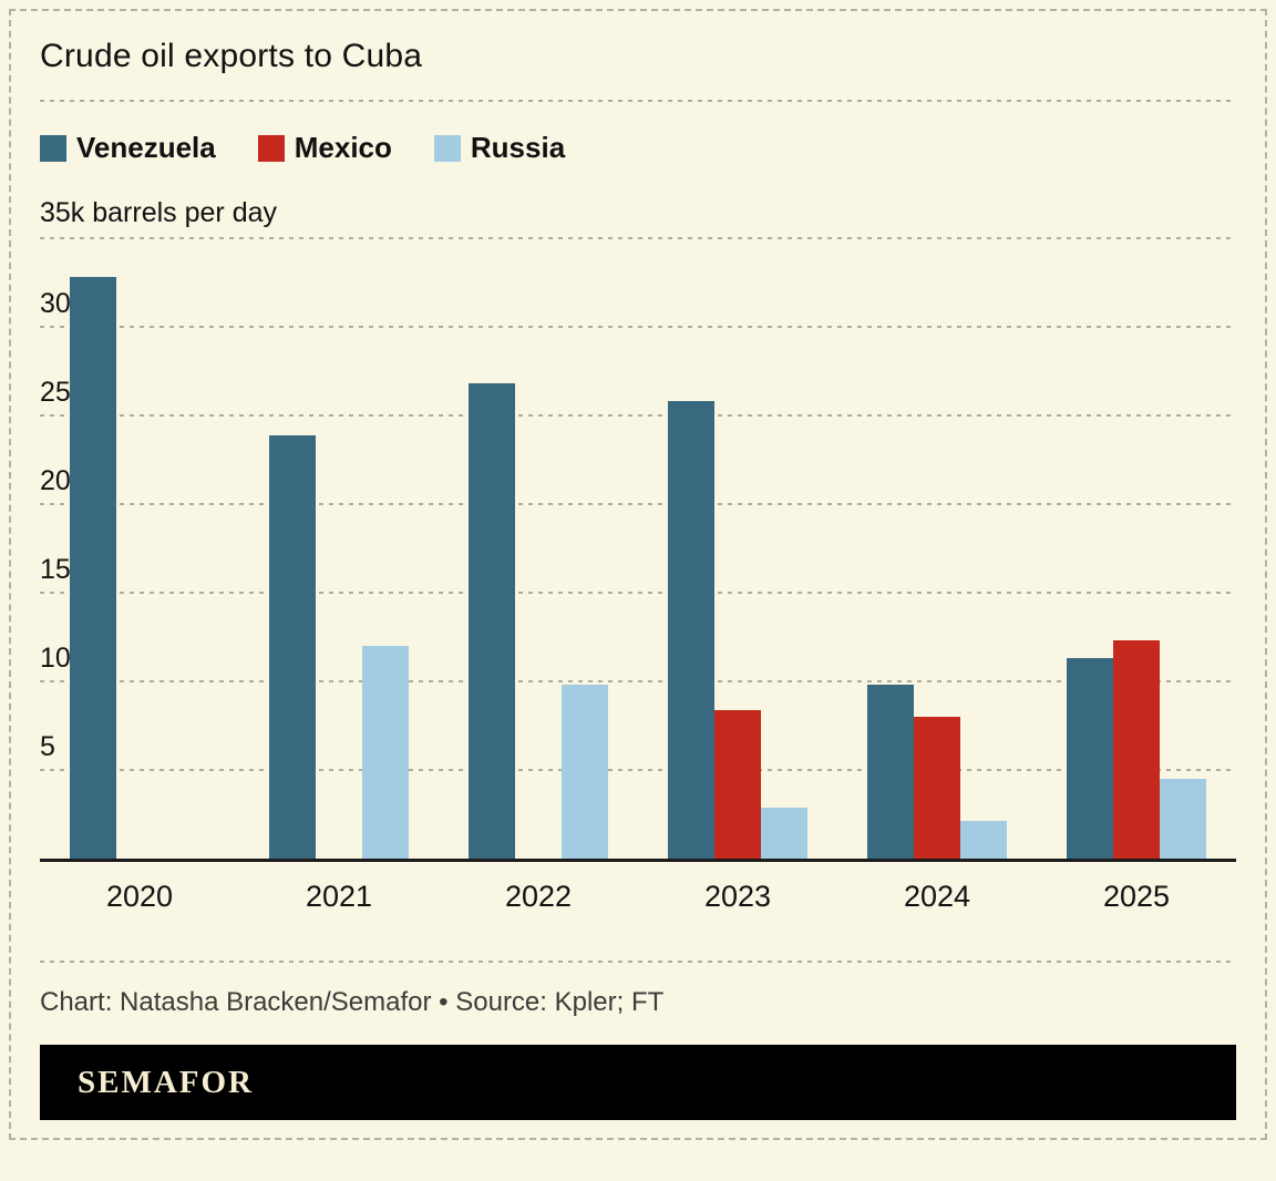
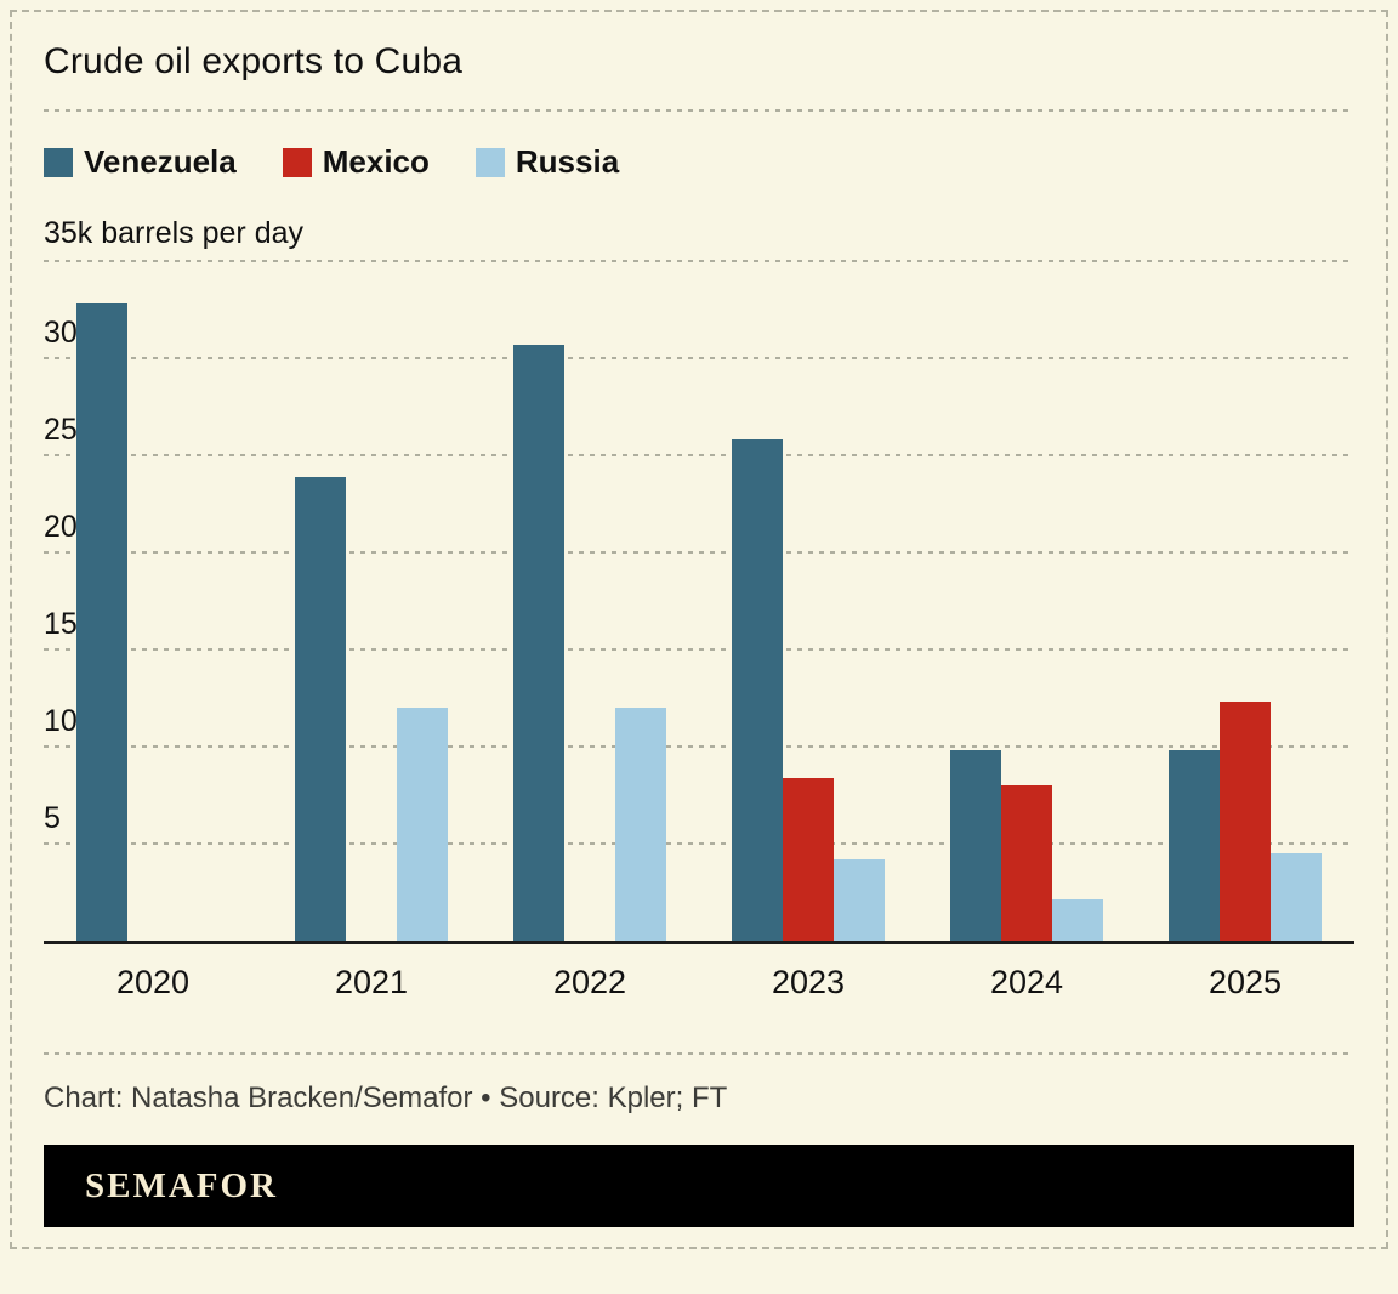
Venezuela/2022: 26.8 -> 30.7
Russia/2022: 9.8 -> 12.0
Russia/2023: 2.9 -> 4.2
Venezuela/2025: 11.3 -> 9.8
